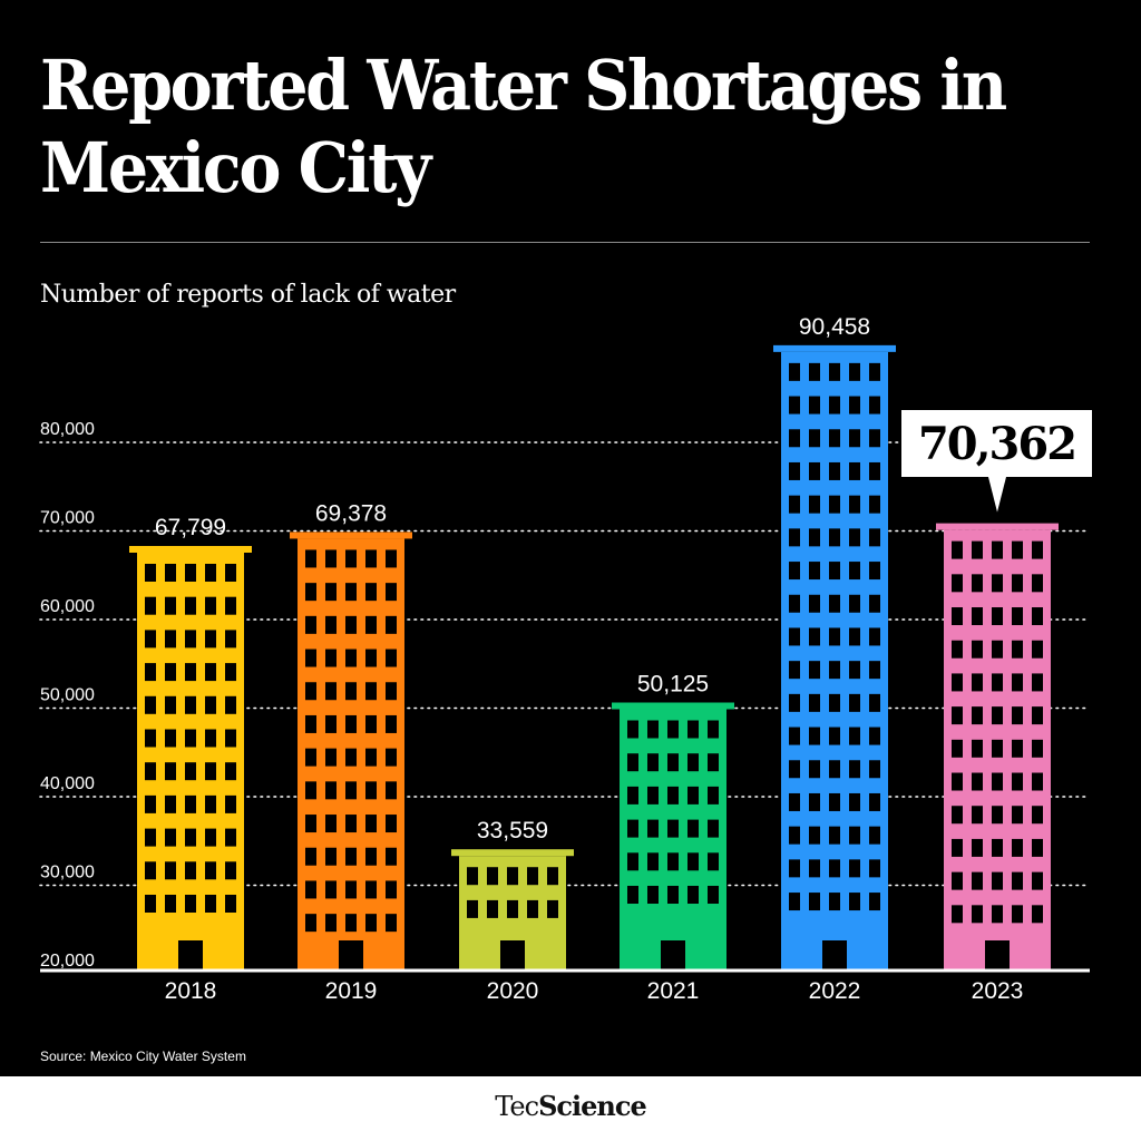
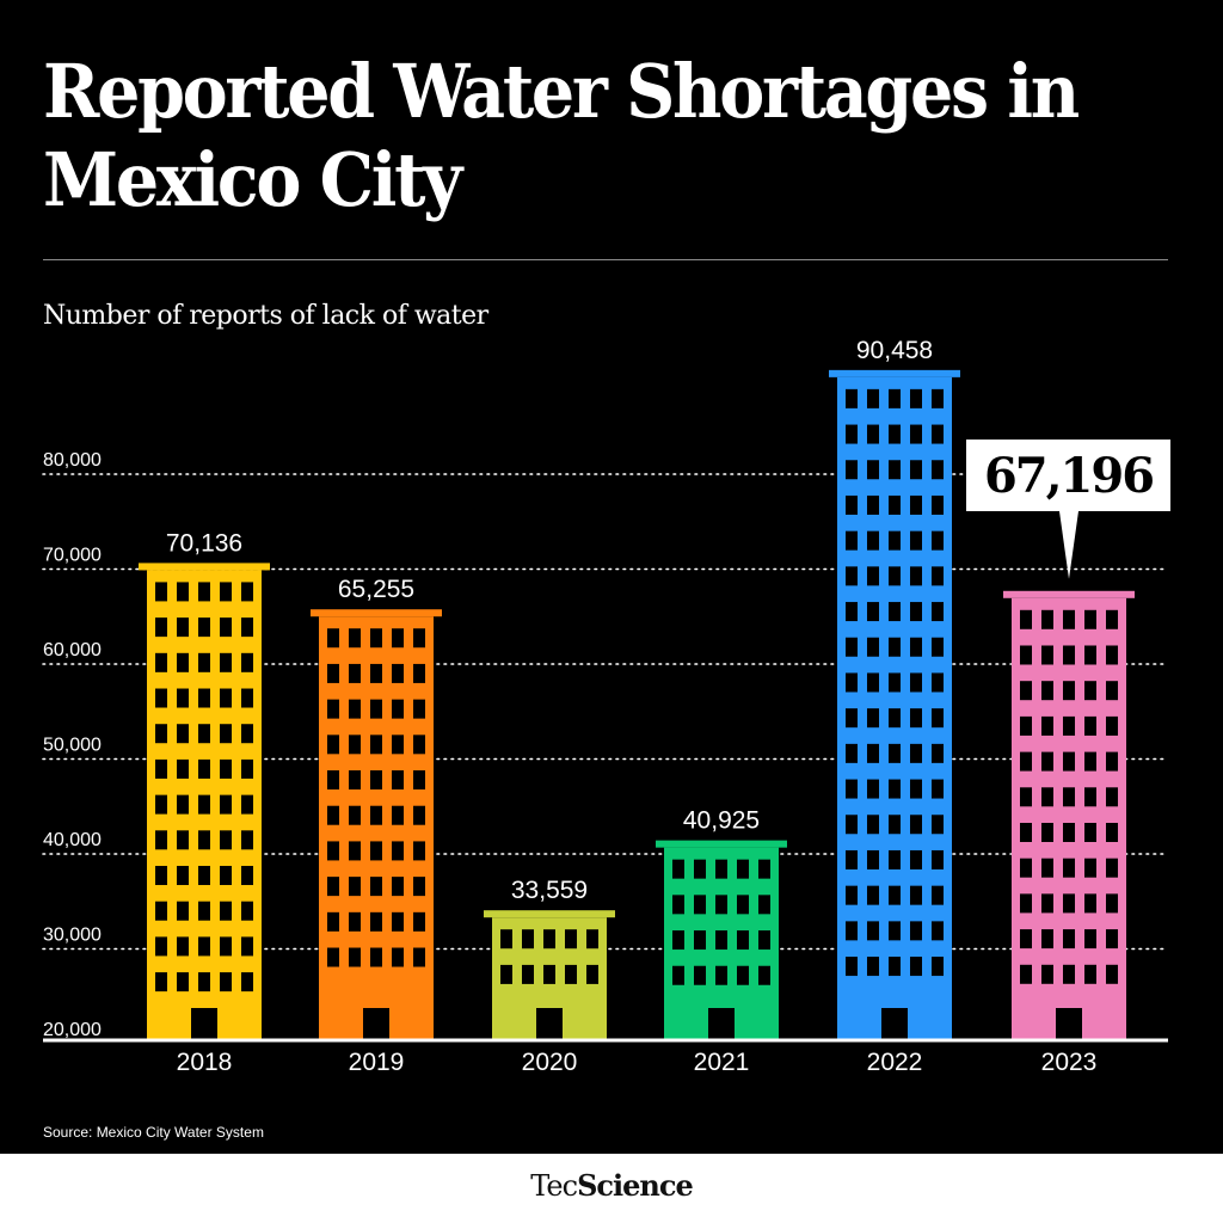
2018: 67,799 -> 70,136
2019: 69,378 -> 65,255
2021: 50,125 -> 40,925
2023: 70,362 -> 67,196
